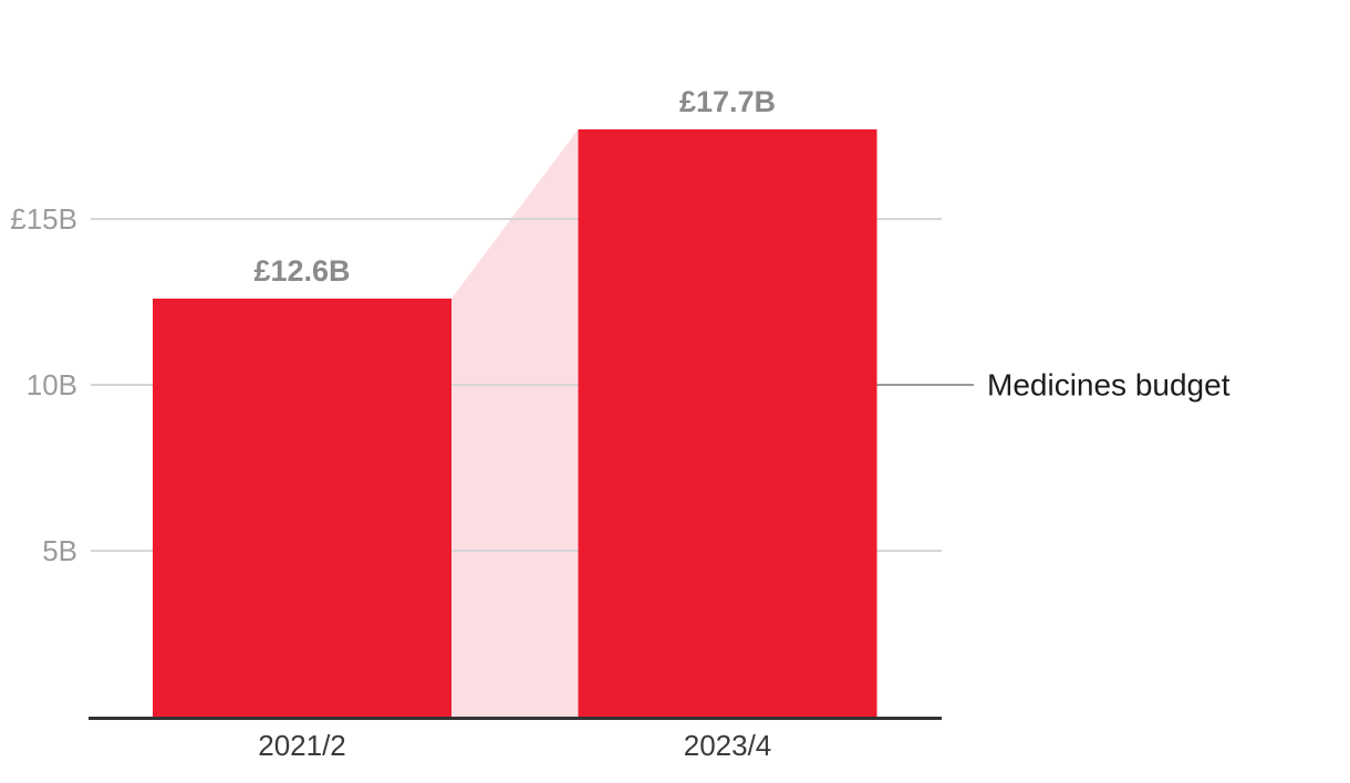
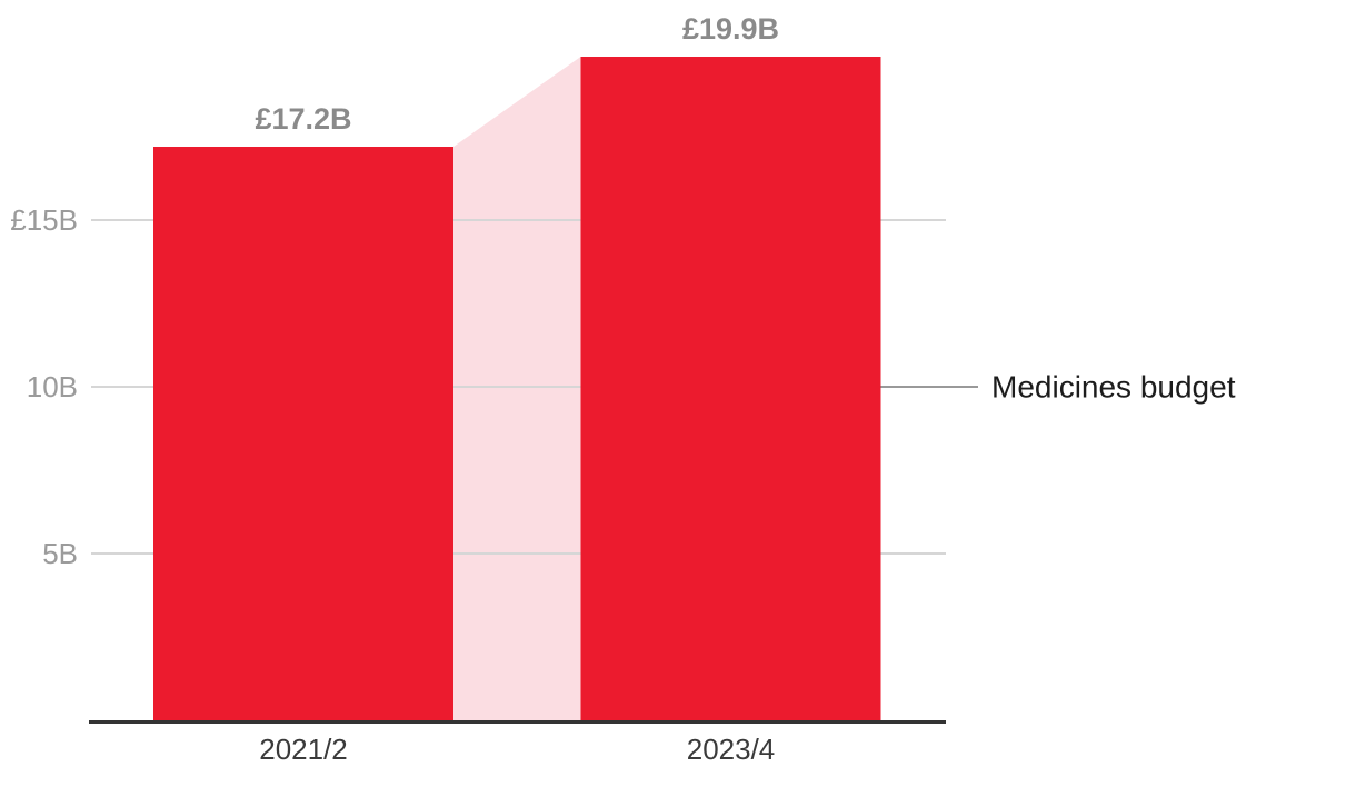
2021/2: £12.6B -> £17.2B
2023/4: £17.7B -> £19.9B
